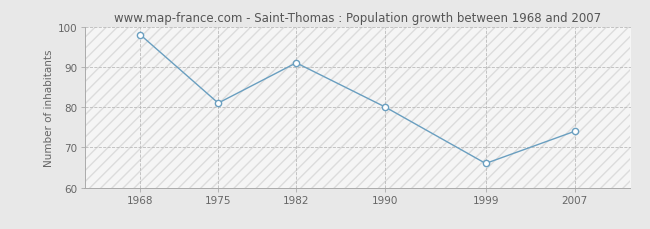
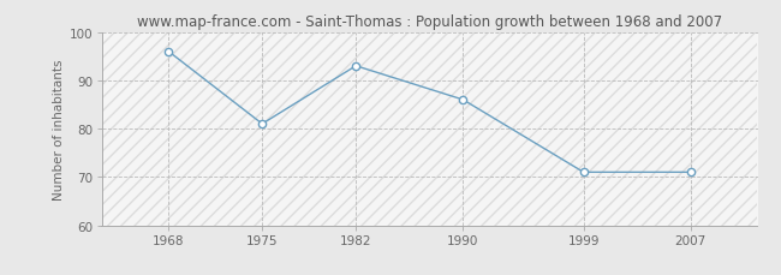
1968: 98 -> 96
1982: 91 -> 93
1990: 80 -> 86
1999: 66 -> 71
2007: 74 -> 71
